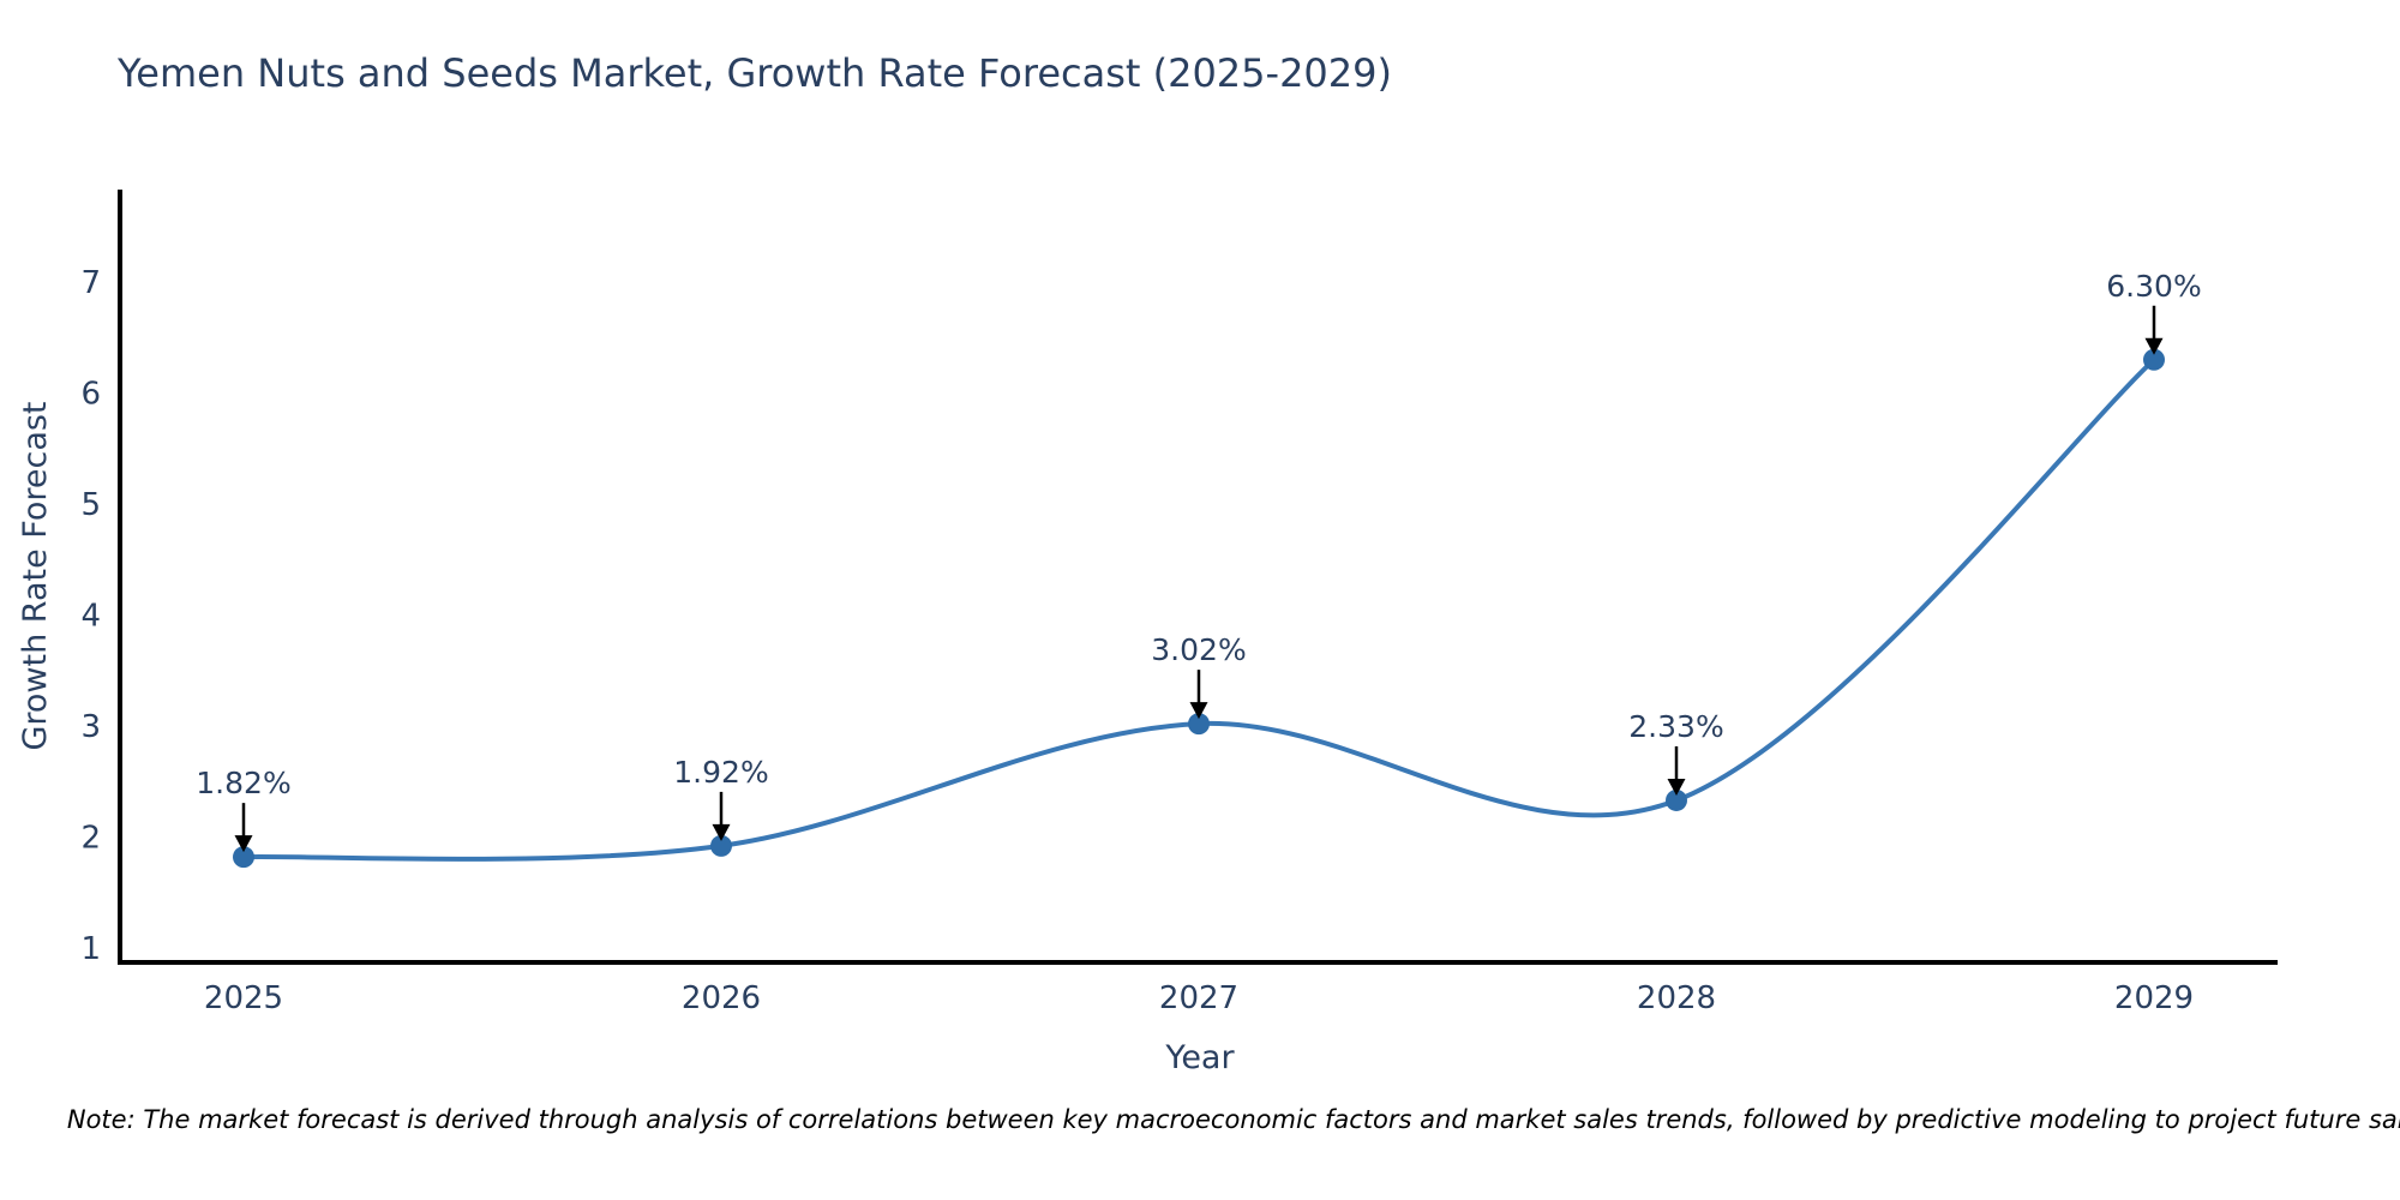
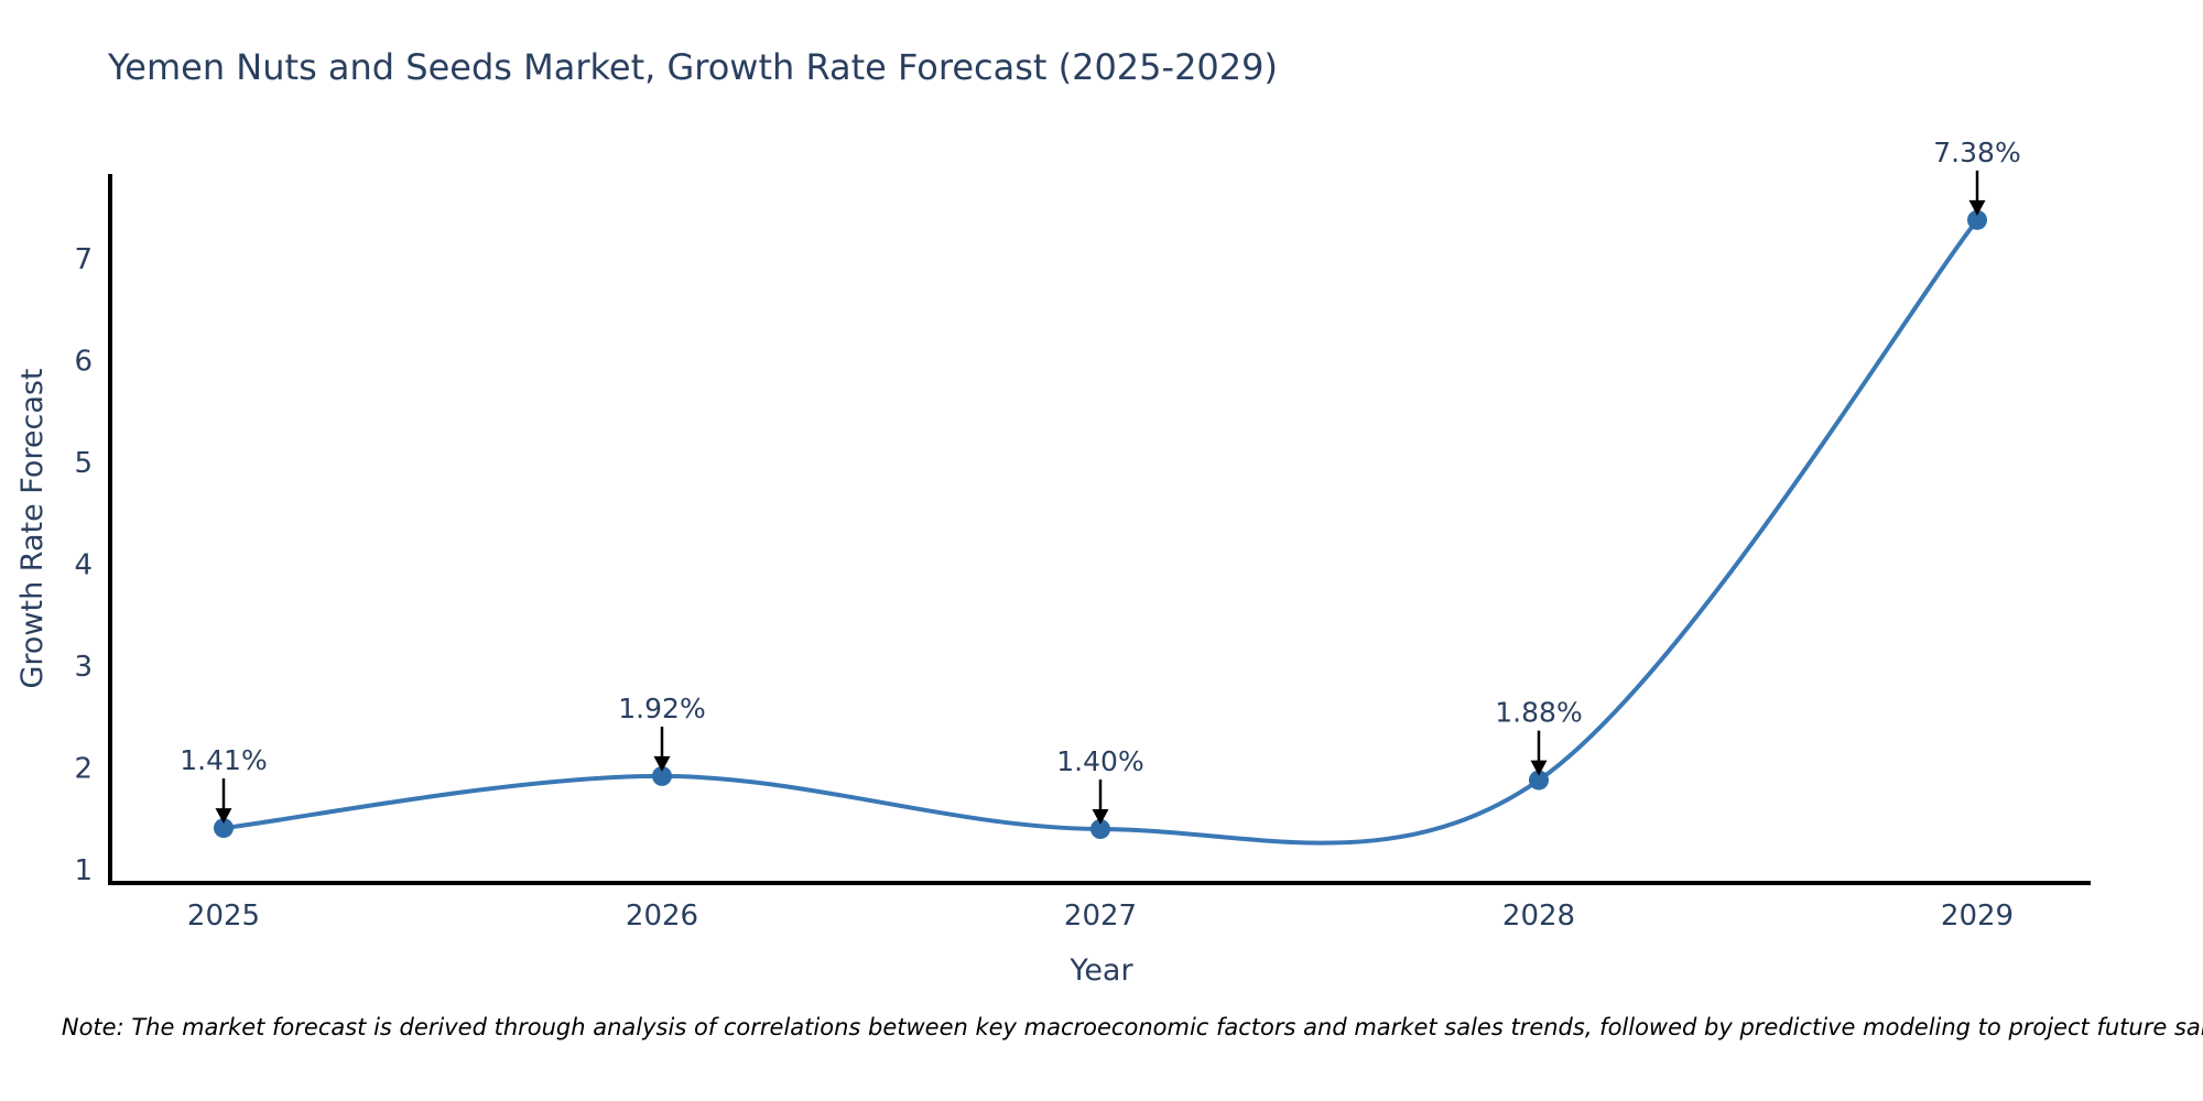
2025: 1.82% -> 1.41%
2027: 3.02% -> 1.40%
2028: 2.33% -> 1.88%
2029: 6.30% -> 7.38%
